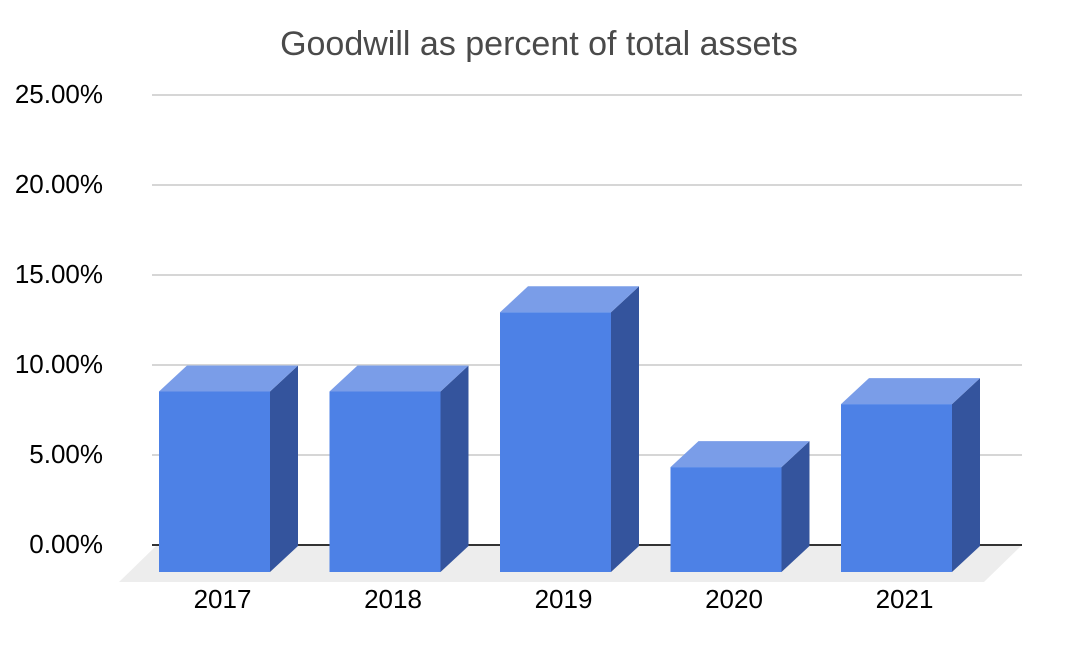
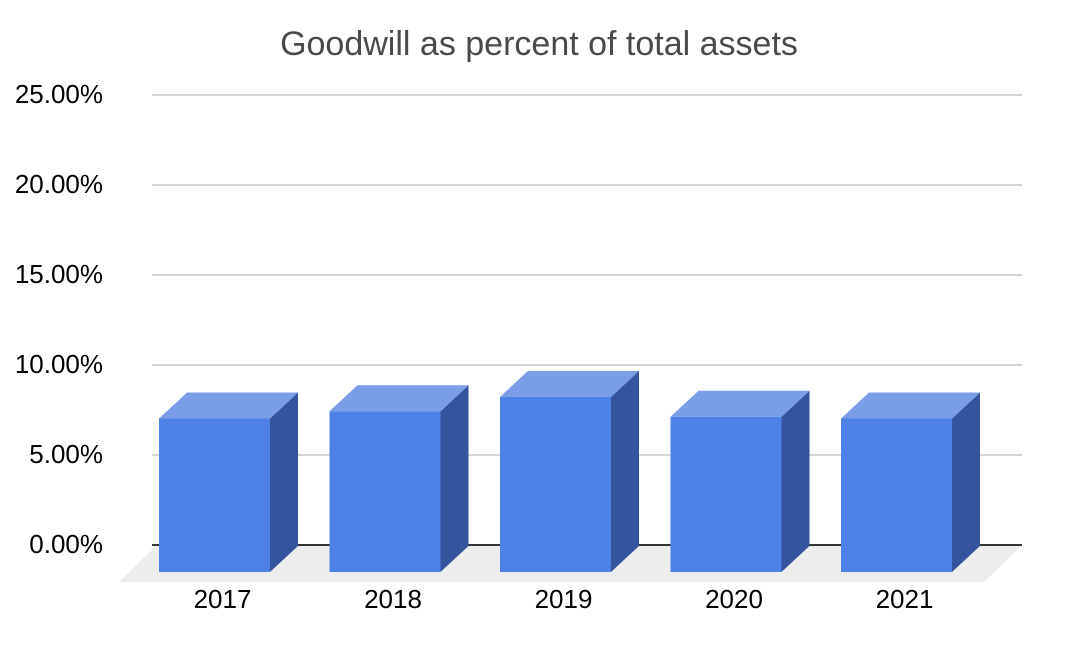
2017: 10.0% -> 8.5%
2018: 10.0% -> 8.9%
2019: 14.4% -> 9.7%
2020: 5.8% -> 8.6%
2021: 9.3% -> 8.5%
